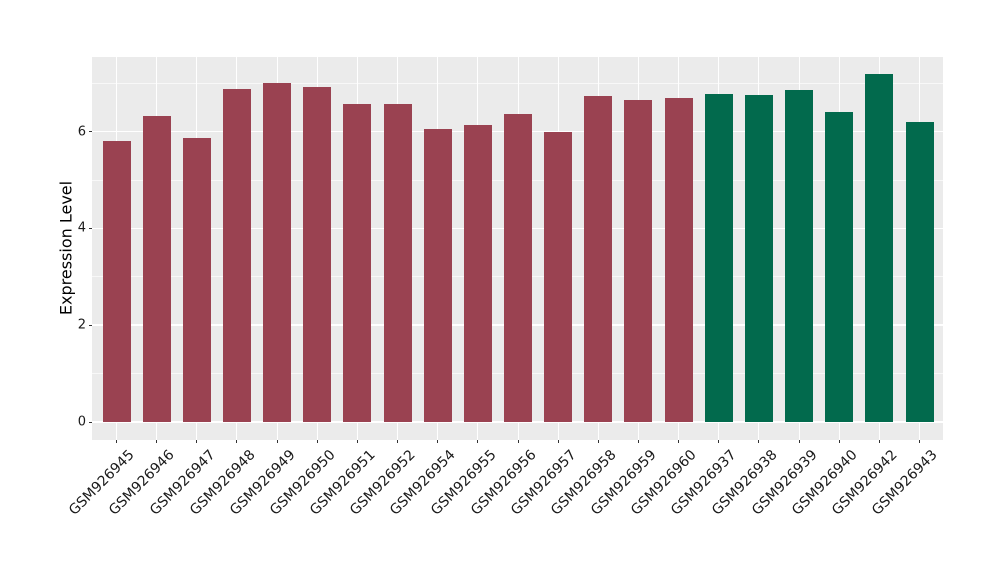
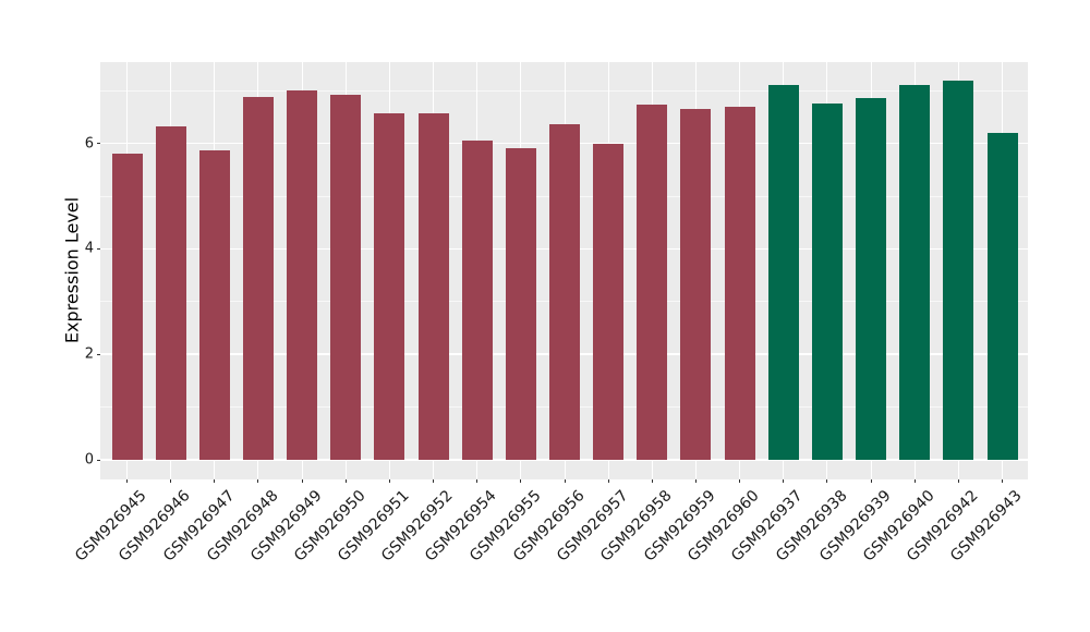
GSM926955: 6.1 -> 5.9
GSM926937: 6.8 -> 7.1
GSM926940: 6.4 -> 7.1
